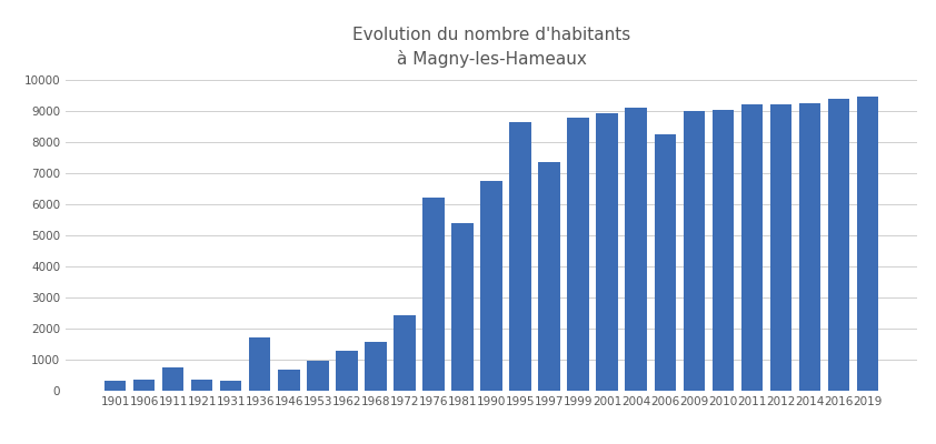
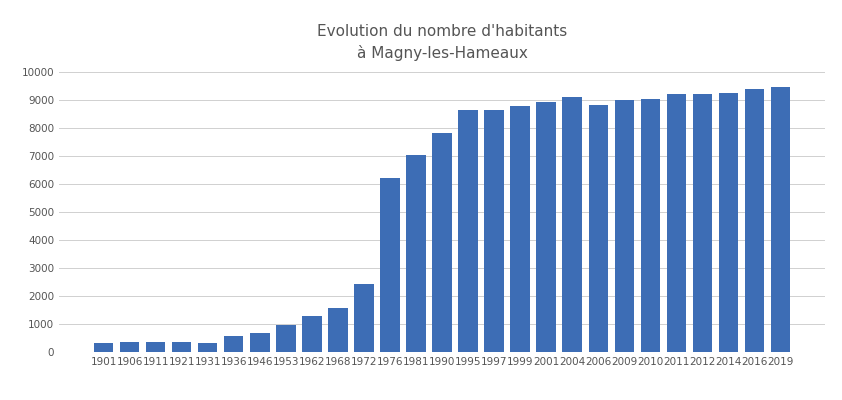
1911: 750 -> 350
1936: 1700 -> 560
1981: 5400 -> 7020
1990: 6750 -> 7810
1997: 7350 -> 8630
2006: 8250 -> 8820
